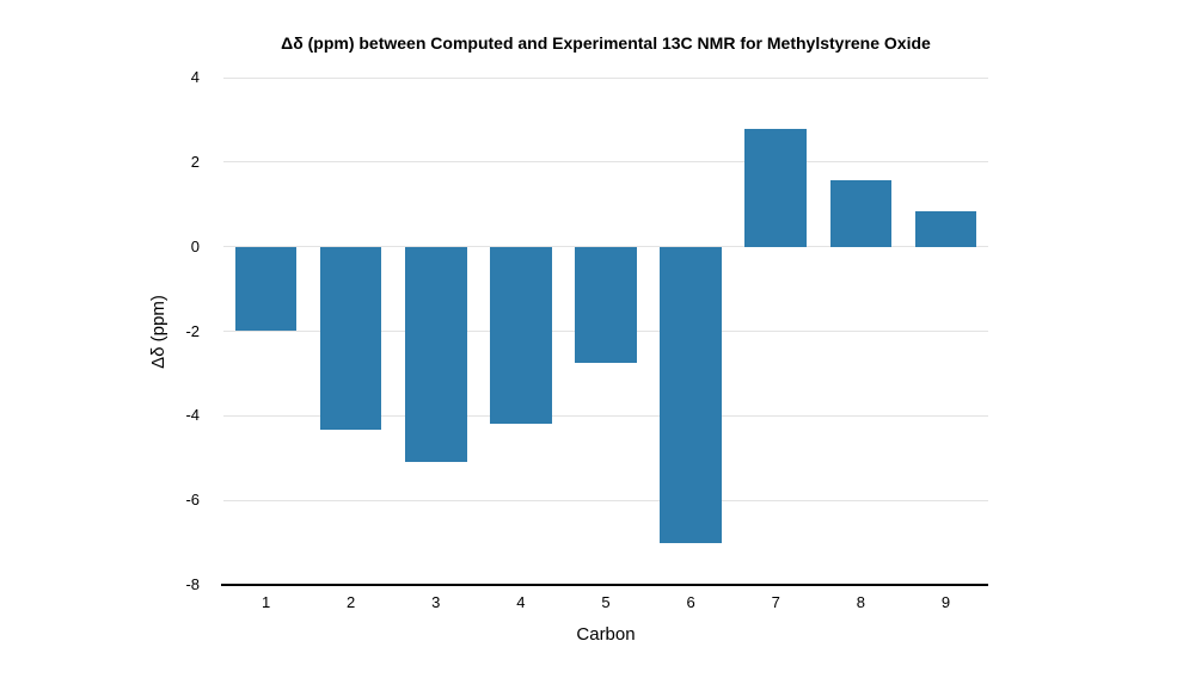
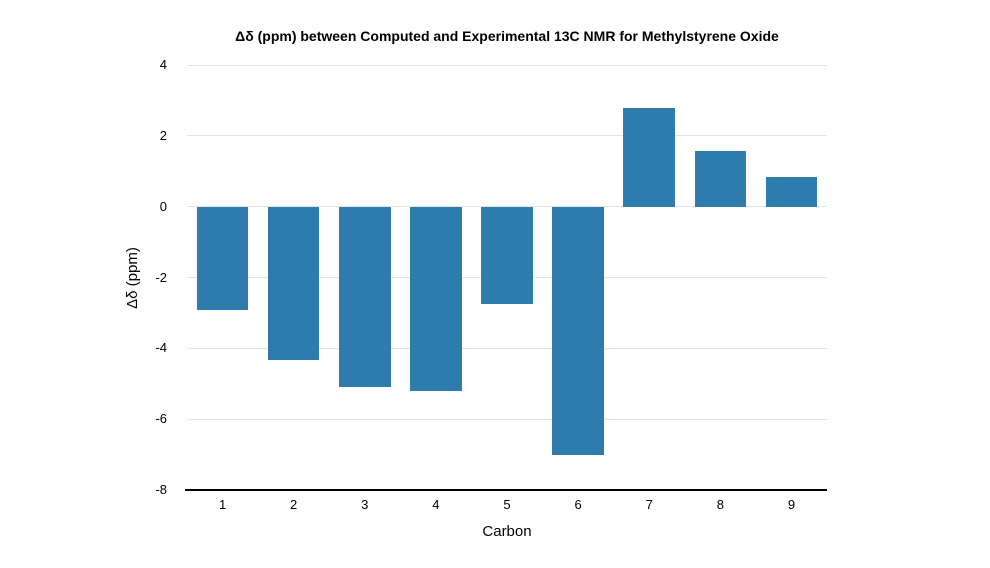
1: -2.0 -> -2.9
4: -4.2 -> -5.2
